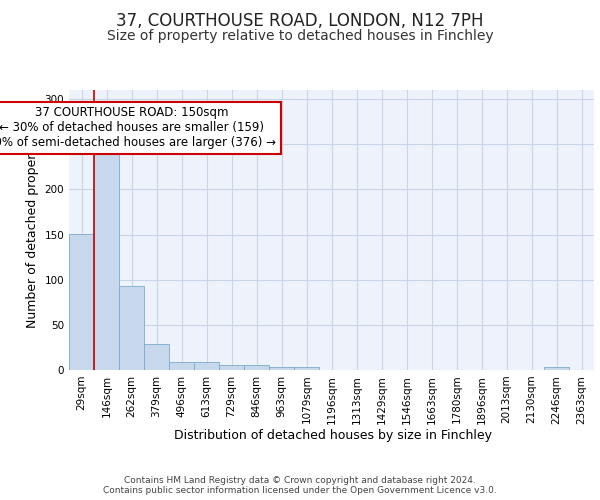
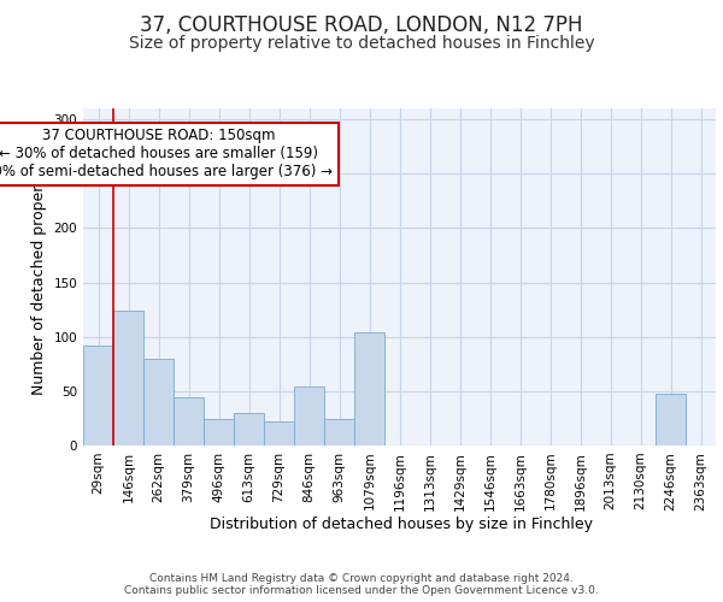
29sqm: 151 -> 92
146sqm: 242 -> 124
262sqm: 93 -> 80
379sqm: 29 -> 44
496sqm: 9 -> 24
613sqm: 9 -> 30
729sqm: 6 -> 22
846sqm: 5 -> 54
963sqm: 3 -> 24
1079sqm: 3 -> 104
2246sqm: 3 -> 48
